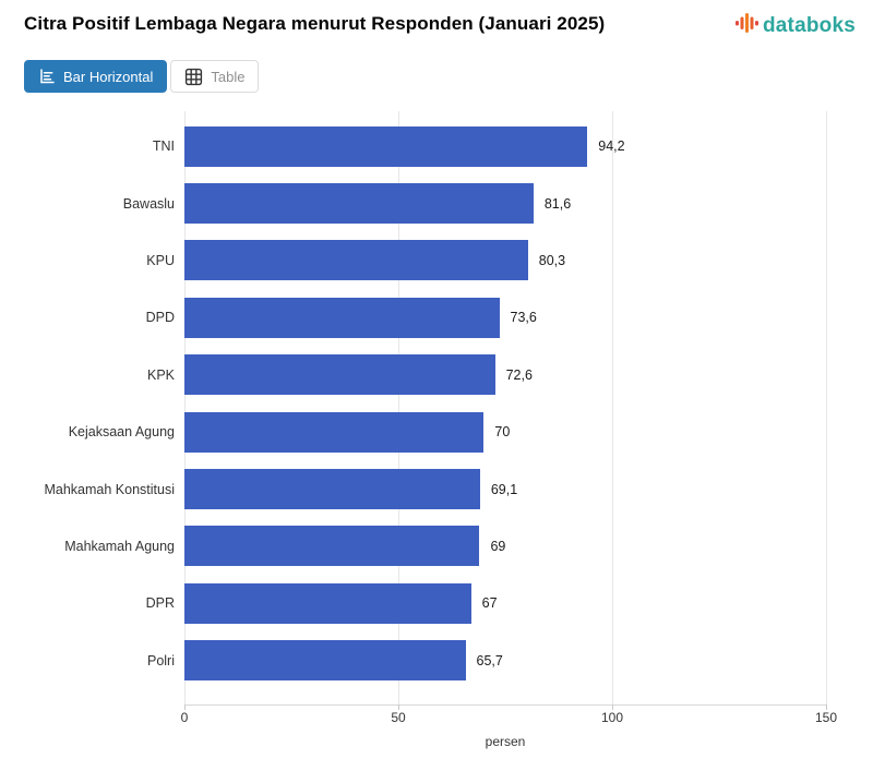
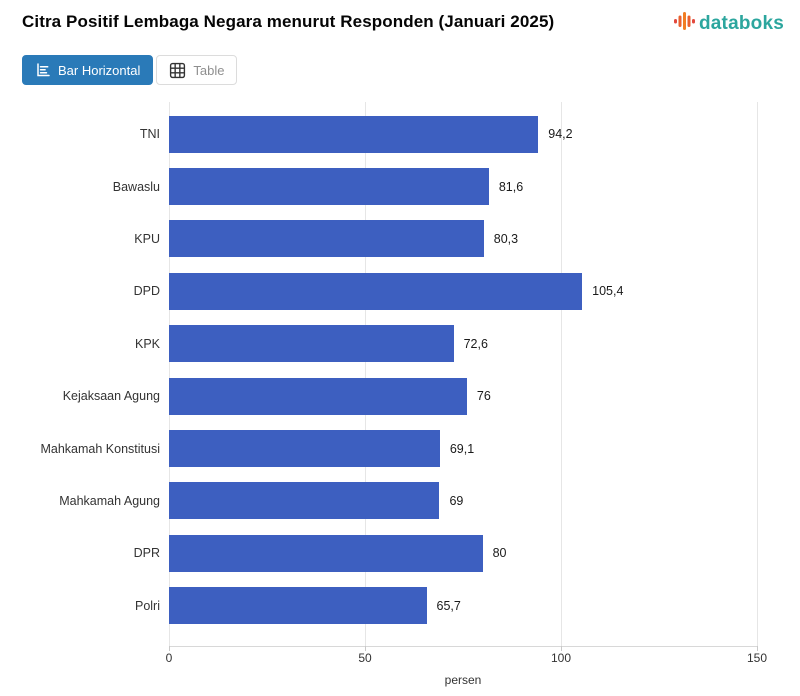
DPD: 73,6 -> 105,4
Kejaksaan Agung: 70 -> 76
DPR: 67 -> 80
